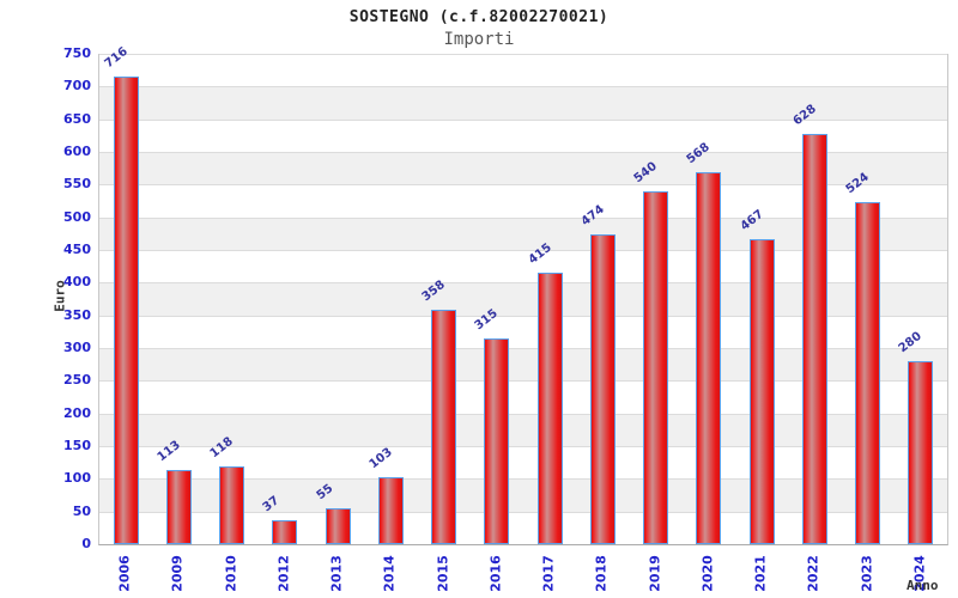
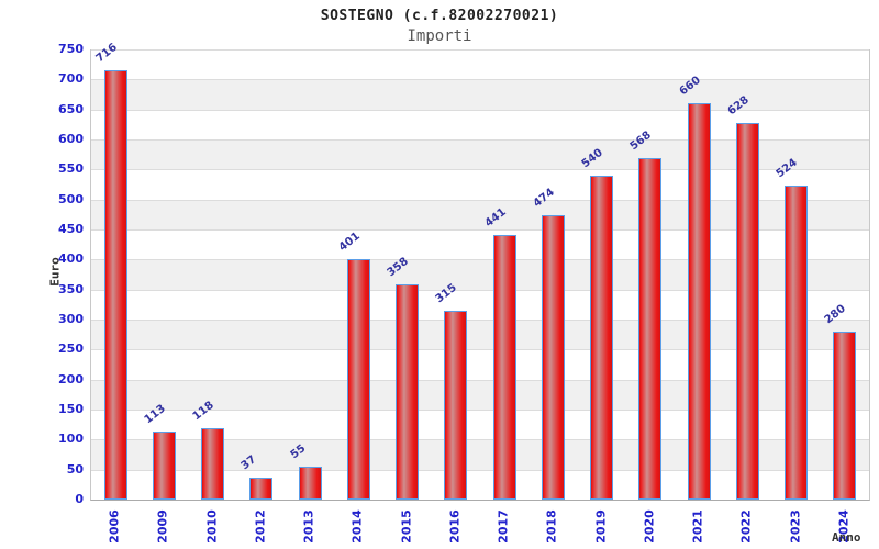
2014: 103 -> 401
2017: 415 -> 441
2021: 467 -> 660
